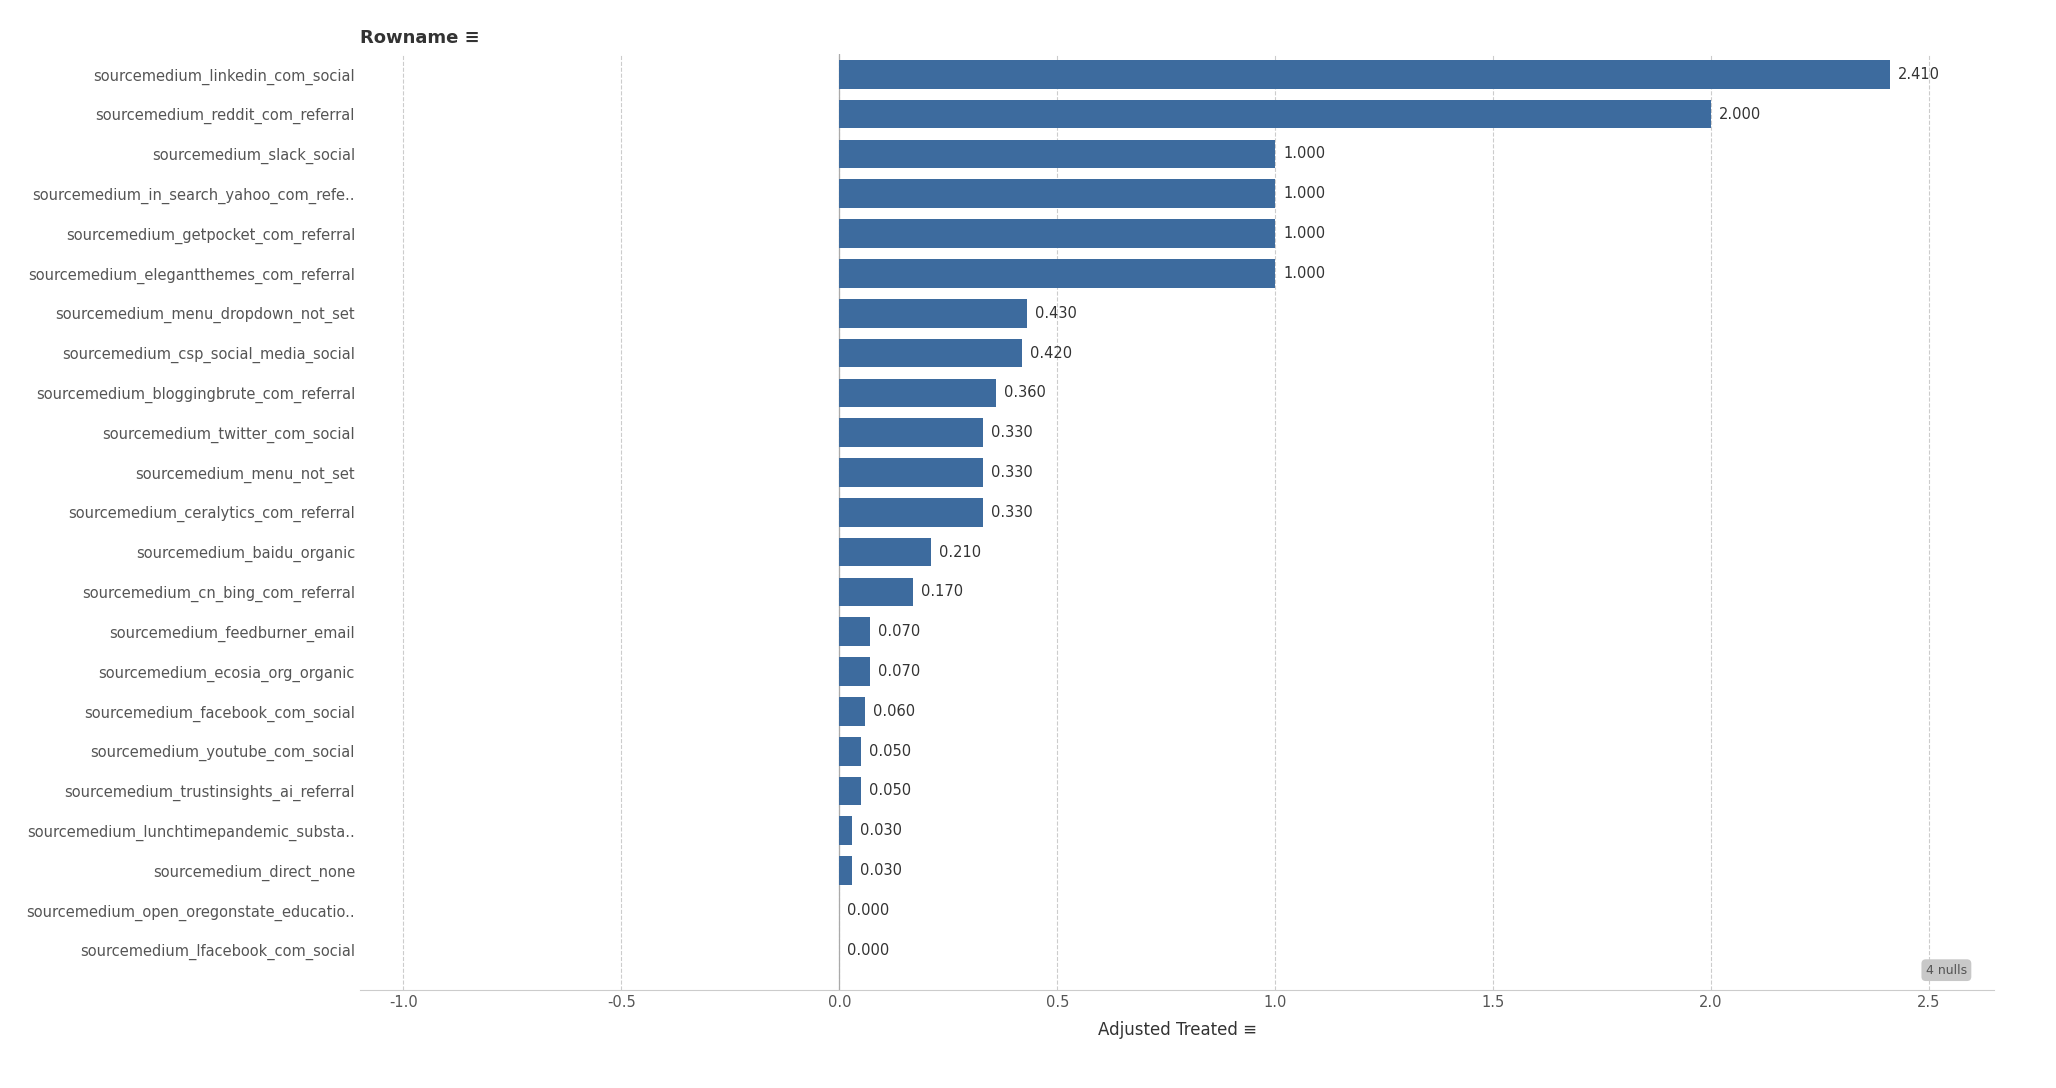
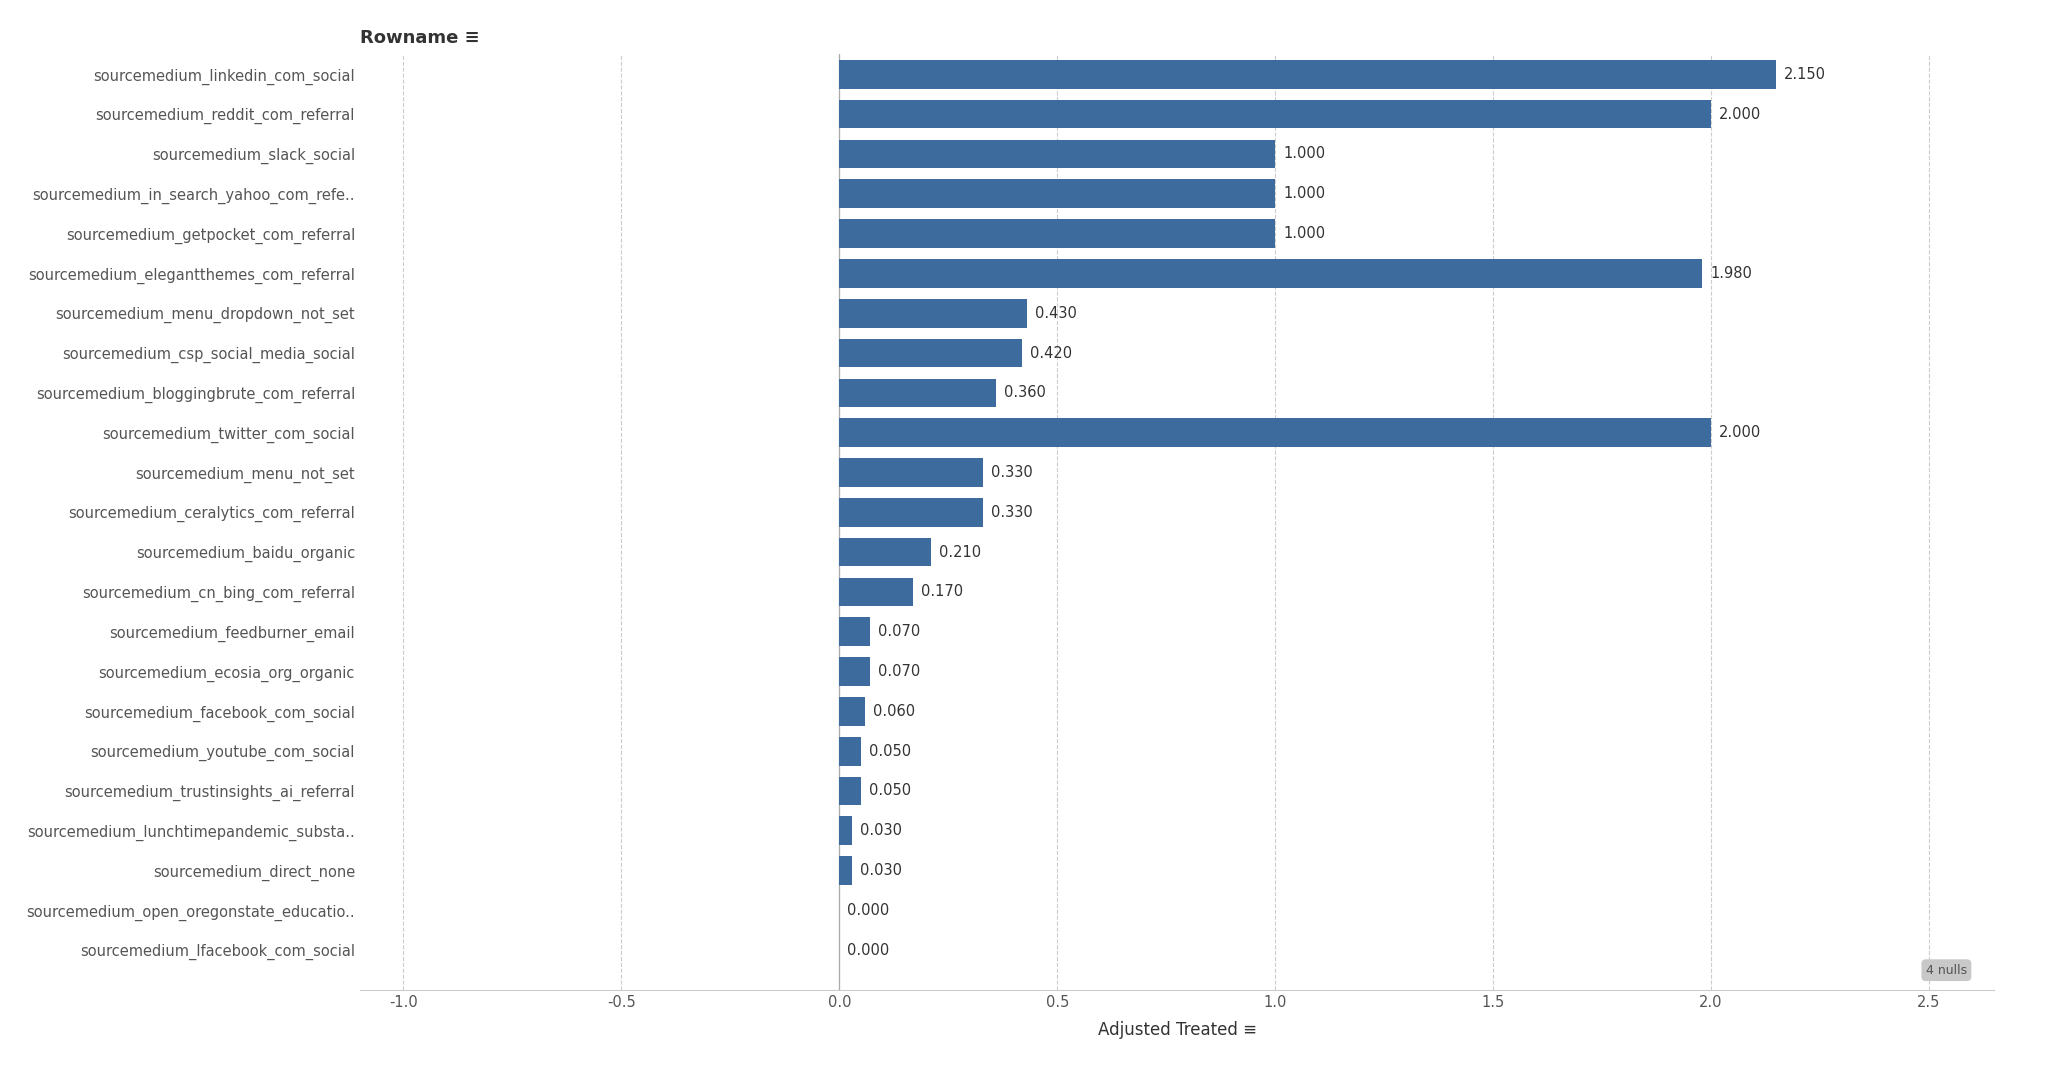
sourcemedium_linkedin_com_social: 2.410 -> 2.150
sourcemedium_elegantthemes_com_referral: 1.000 -> 1.980
sourcemedium_twitter_com_social: 0.330 -> 2.000
